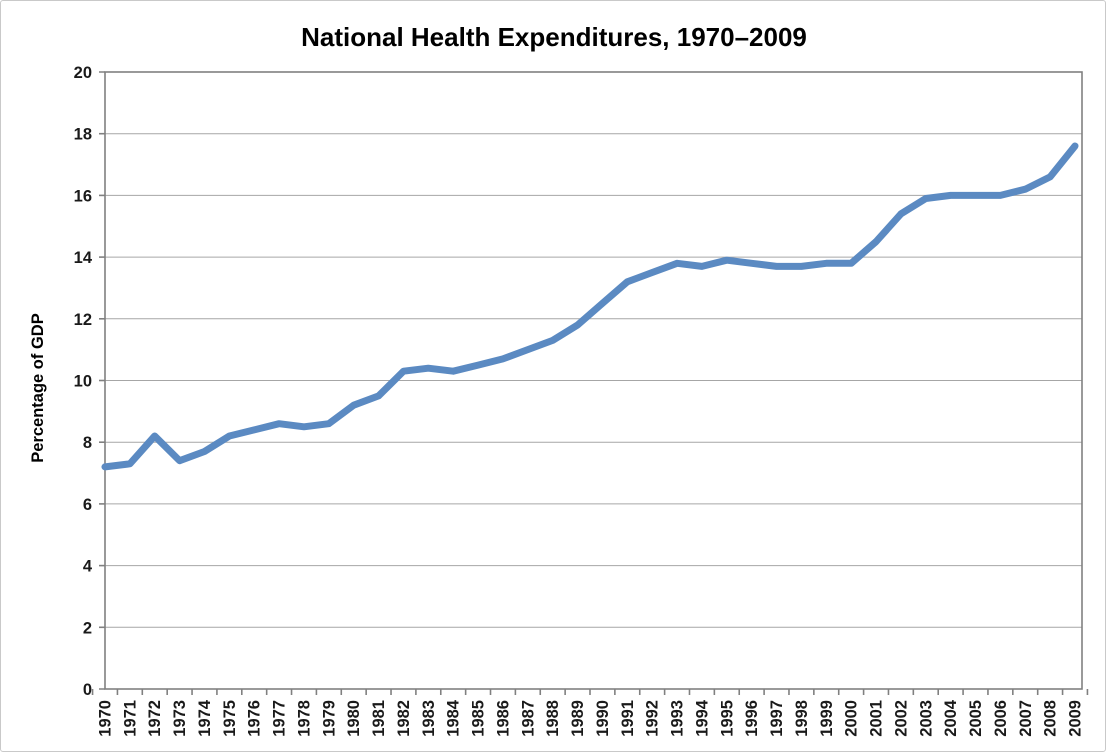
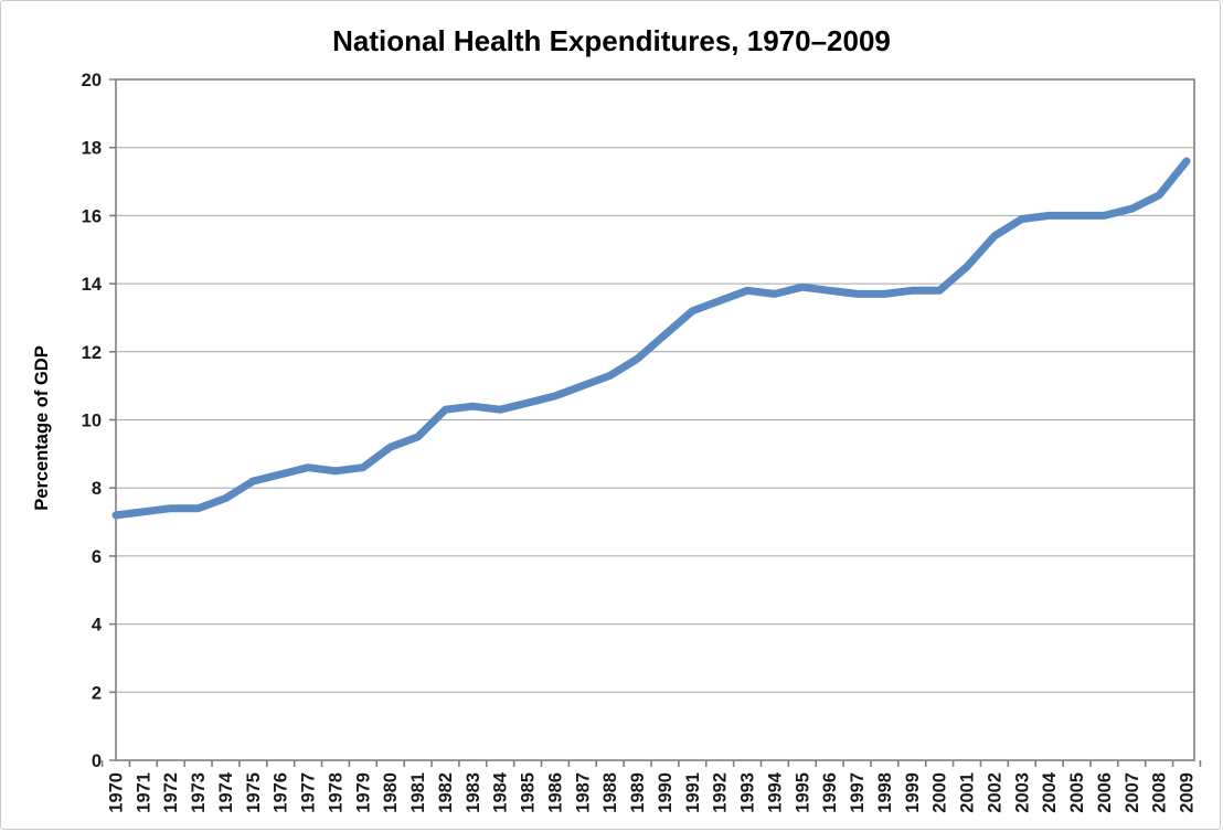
1972: 8.2 -> 7.4
